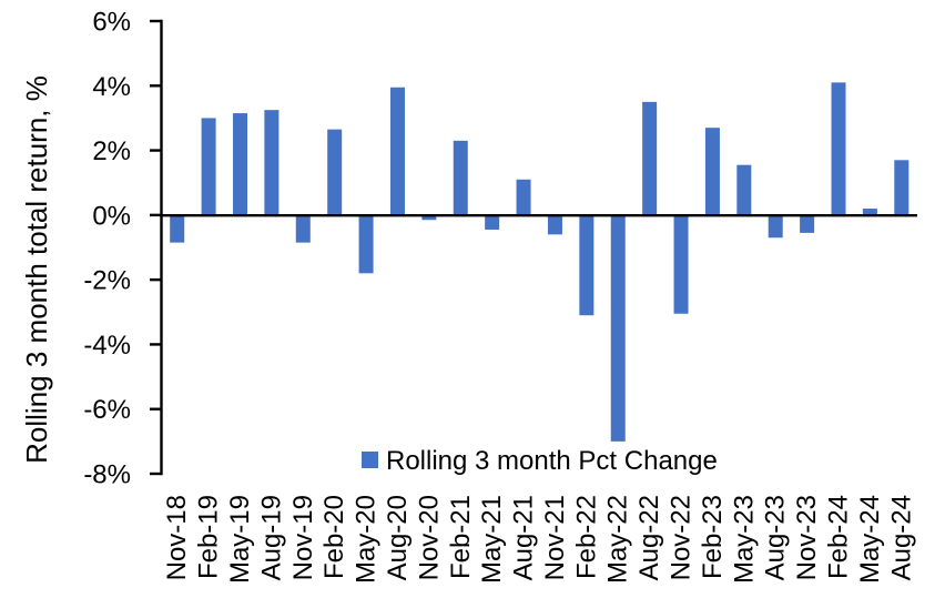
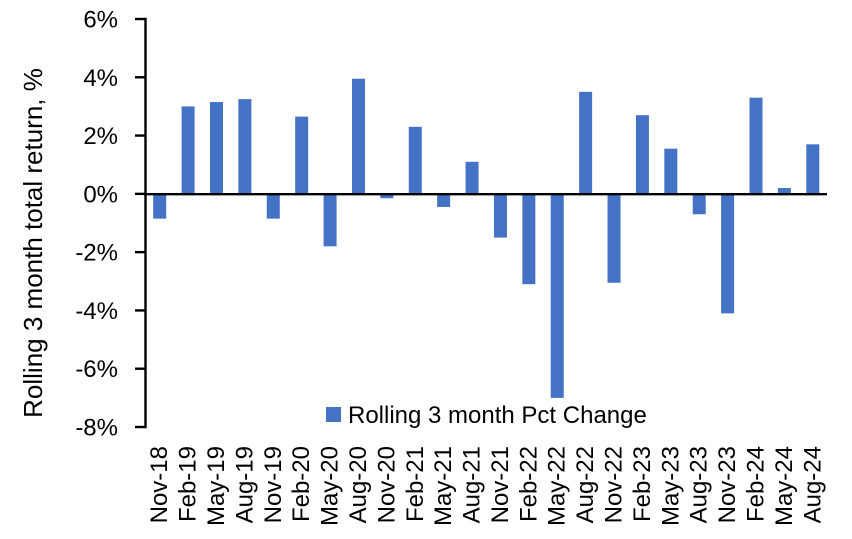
Nov-21: -0.6% -> -1.5%
Nov-23: -0.6% -> -4.1%
Feb-24: 4.1% -> 3.3%
